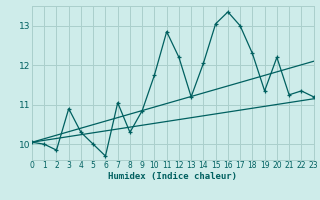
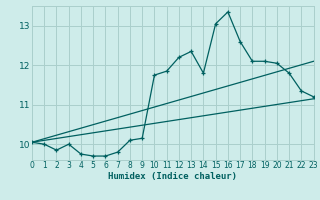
3: 10.90 -> 10.00
4: 10.30 -> 9.75
5: 10.00 -> 9.70
7: 11.05 -> 9.80
8: 10.30 -> 10.10
9: 10.85 -> 10.15
11: 12.85 -> 11.85
13: 11.20 -> 12.35
14: 12.05 -> 11.80
17: 13.00 -> 12.60
18: 12.30 -> 12.10
19: 11.35 -> 12.10
20: 12.20 -> 12.05
21: 11.25 -> 11.80
